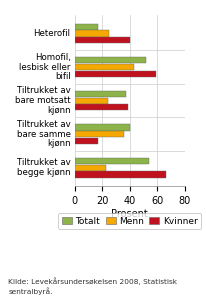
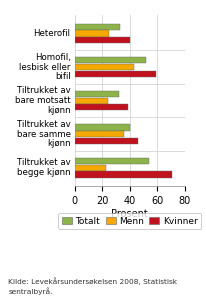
Totalt/Heterofil: 17 -> 33
Totalt/Tiltrukket av bare motsatt kjønn: 37 -> 32
Kvinner/Tiltrukket av bare samme kjønn: 17 -> 46
Kvinner/Tiltrukket av begge kjønn: 66 -> 71
